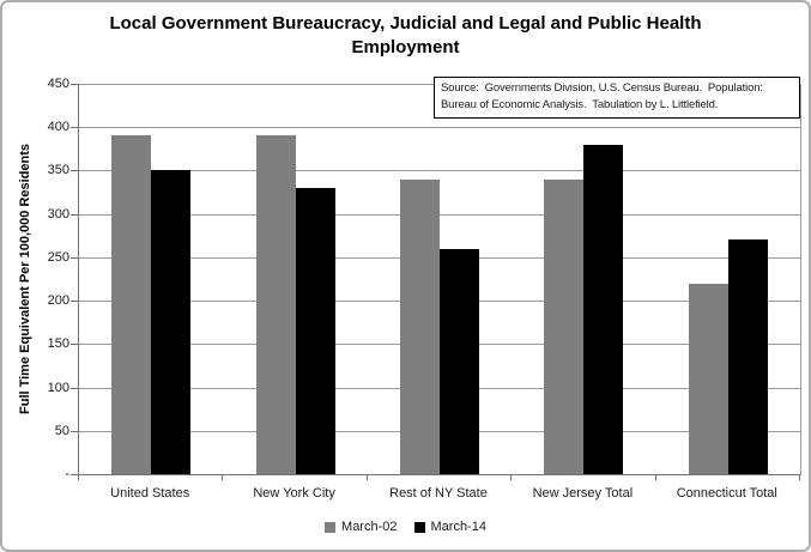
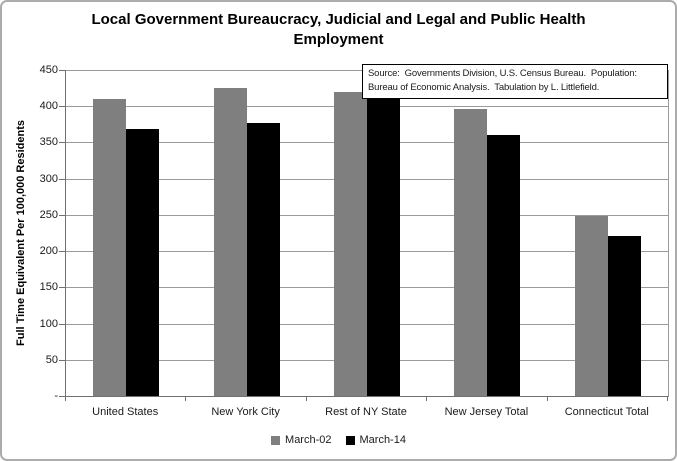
March-02/United States: 390 -> 410
March-14/United States: 350 -> 370
March-02/New York City: 390 -> 420
March-14/New York City: 330 -> 380
March-02/Rest of NY State: 340 -> 420
March-14/Rest of NY State: 260 -> 410
March-02/New Jersey Total: 340 -> 400
March-14/New Jersey Total: 380 -> 360
March-02/Connecticut Total: 220 -> 250
March-14/Connecticut Total: 270 -> 220
